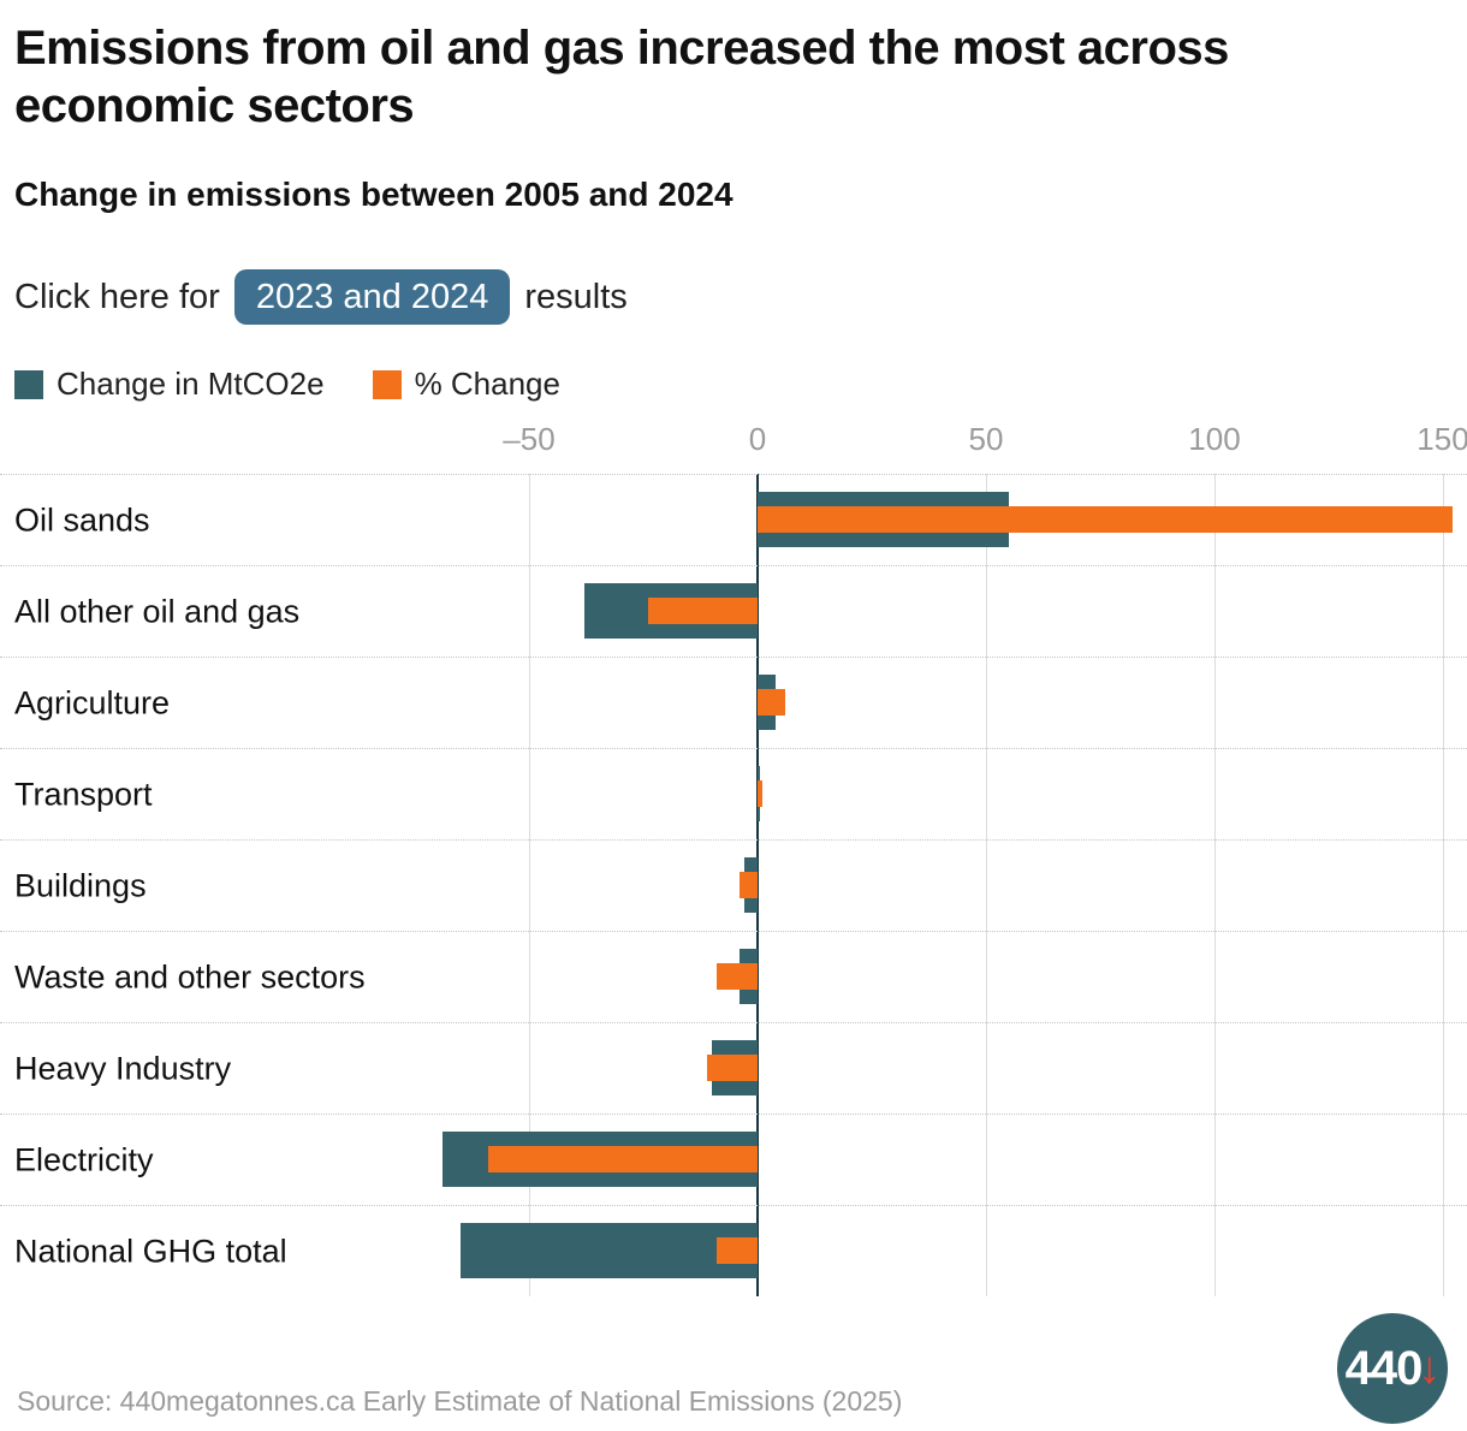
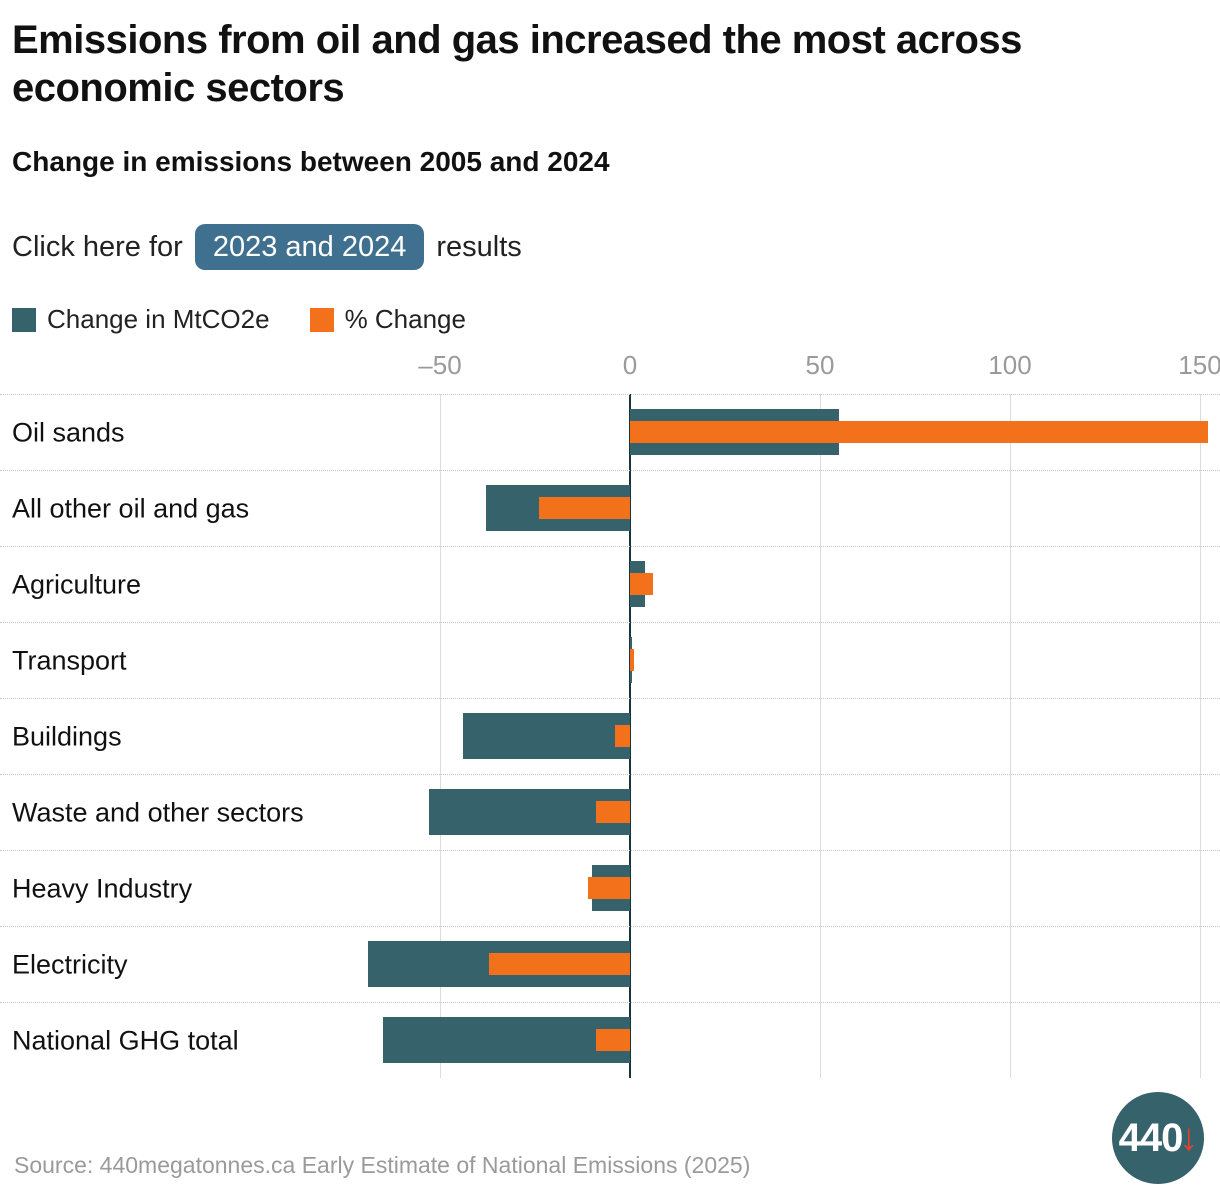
Change in MtCO2e/Buildings: -3 -> -44
Change in MtCO2e/Waste and other sectors: -4 -> -53
% Change/Electricity: -59 -> -37
